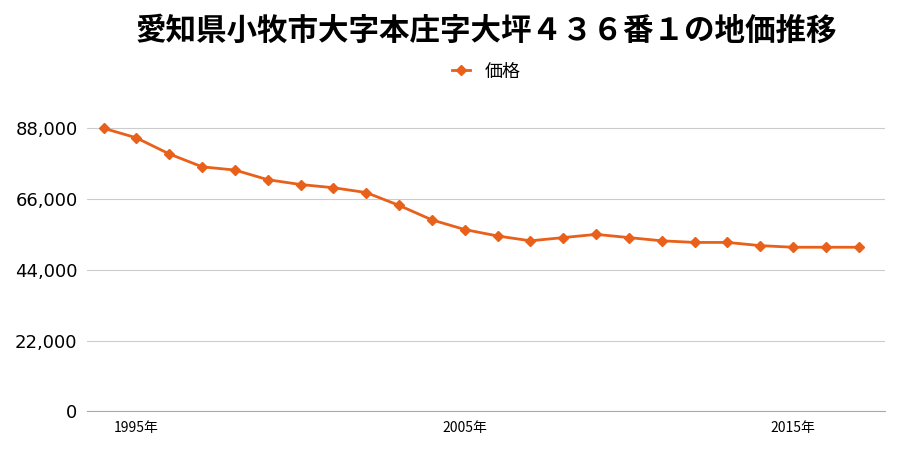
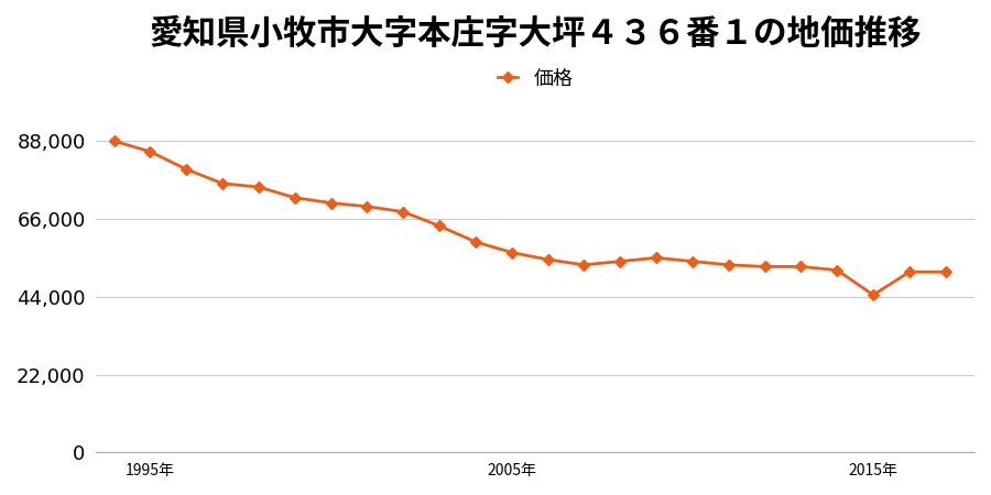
2015年: 51,000 -> 44,500
